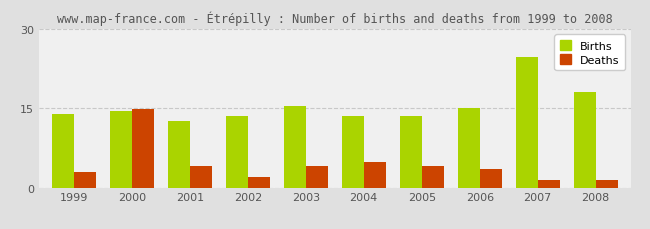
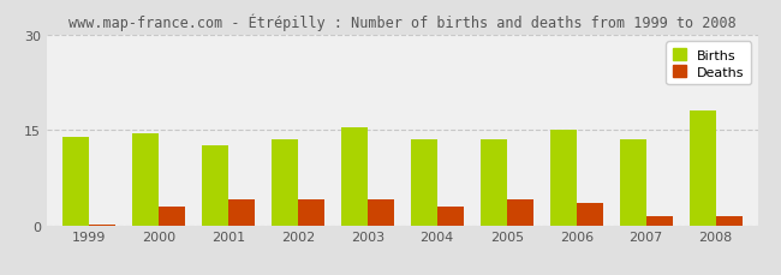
Deaths/1999: 3.0 -> 0.1
Deaths/2000: 14.8 -> 3.0
Deaths/2002: 2.0 -> 4.0
Deaths/2004: 4.8 -> 3.0
Births/2007: 24.6 -> 13.5
